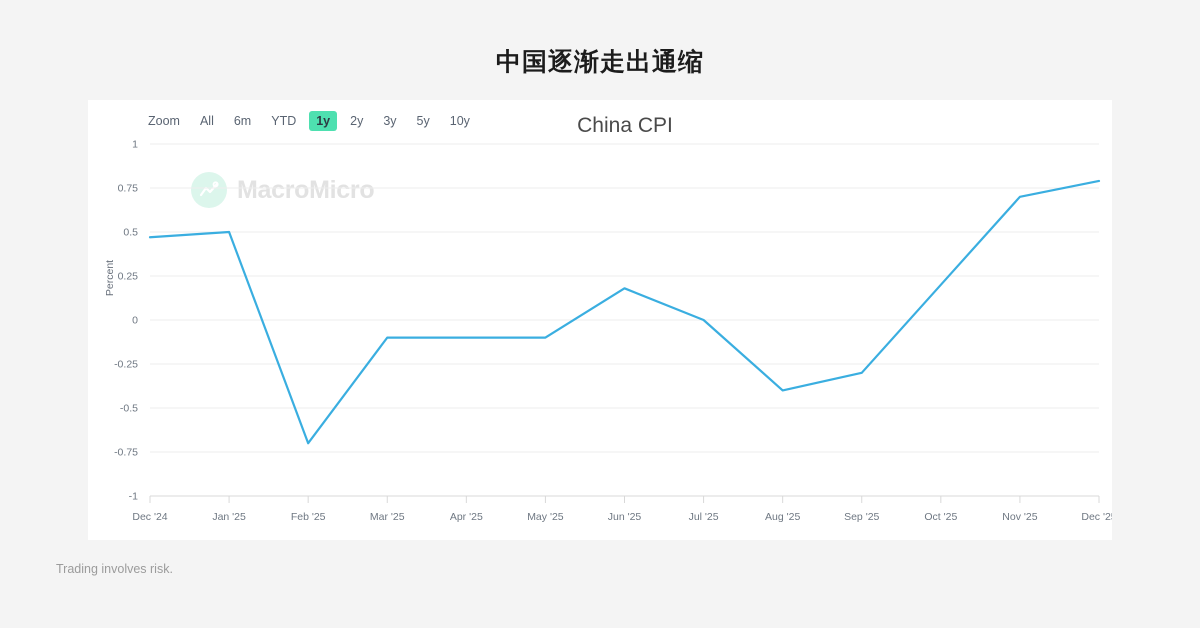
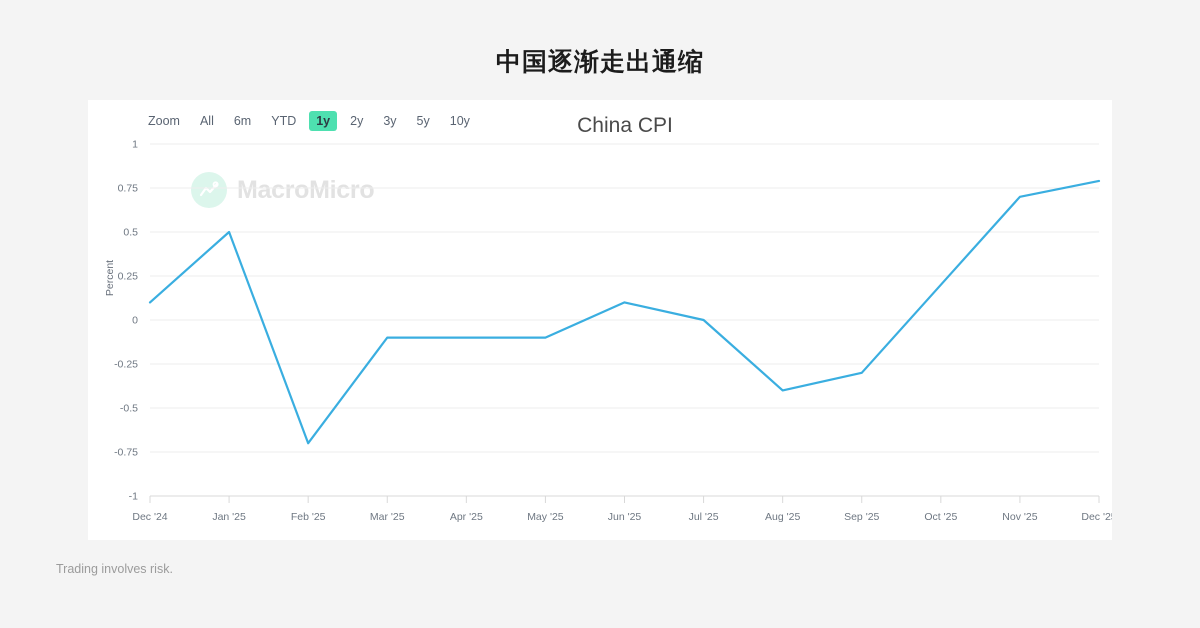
Dec '24: 0.47 -> 0.10
Jun '25: 0.18 -> 0.10
